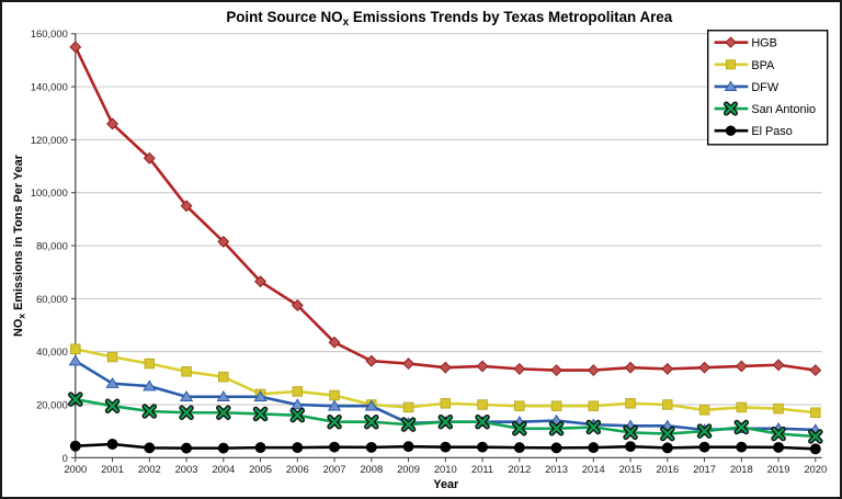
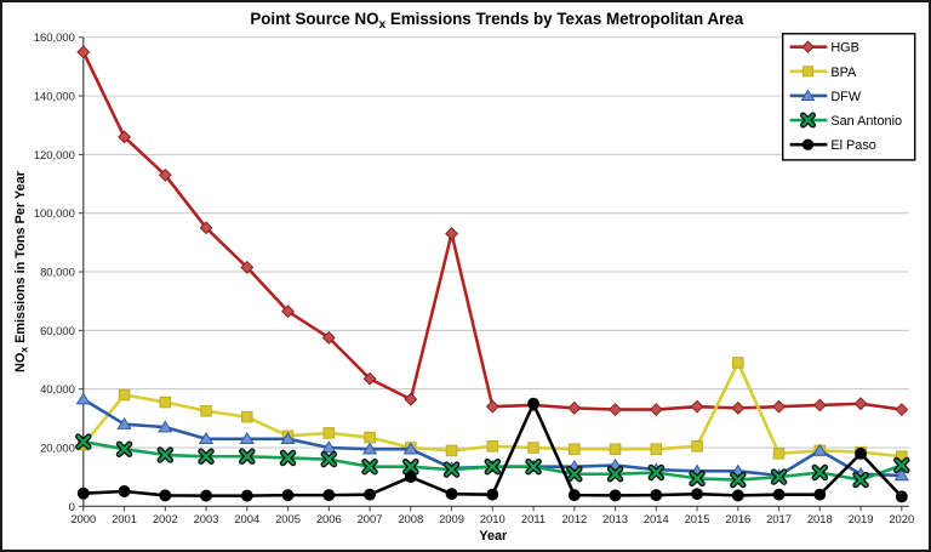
BPA/2000: 41000 -> 21000
El Paso/2008: 4000 -> 10000
HGB/2009: 36000 -> 93000
El Paso/2011: 4000 -> 35000
BPA/2016: 20000 -> 49000
DFW/2018: 11000 -> 19000
El Paso/2019: 4000 -> 18000
San Antonio/2020: 8000 -> 14000
